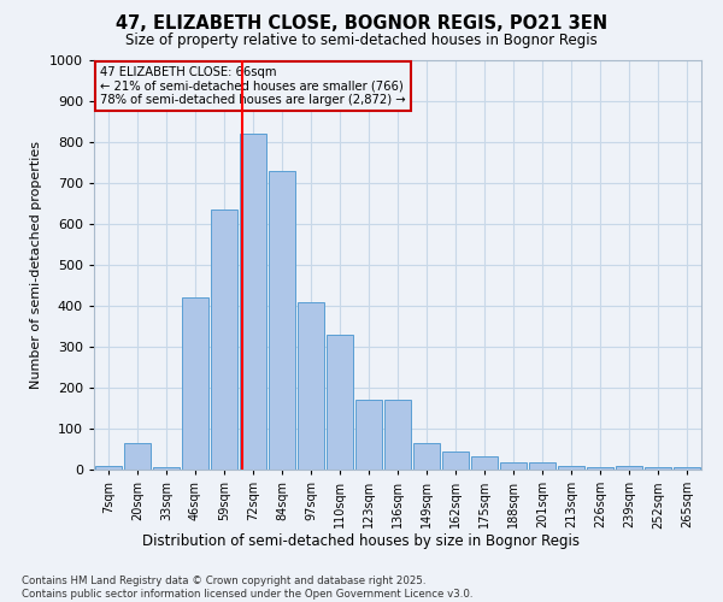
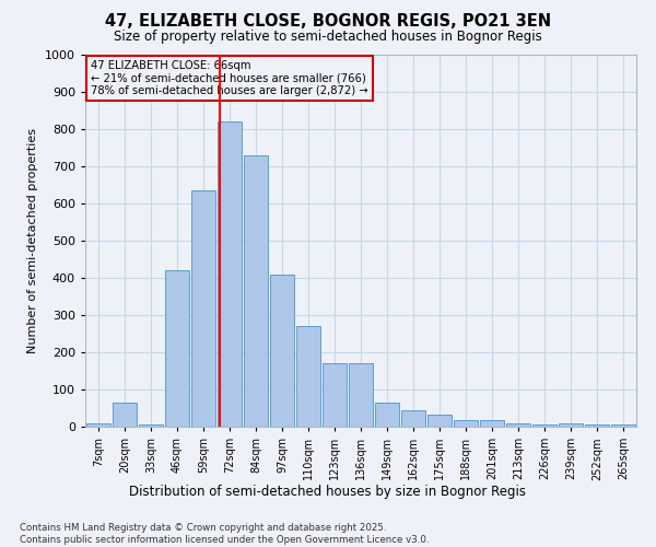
110sqm: 330 -> 270
